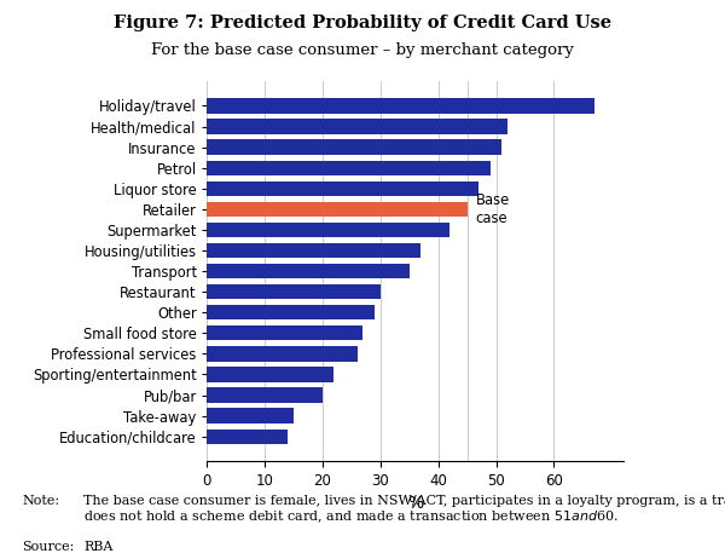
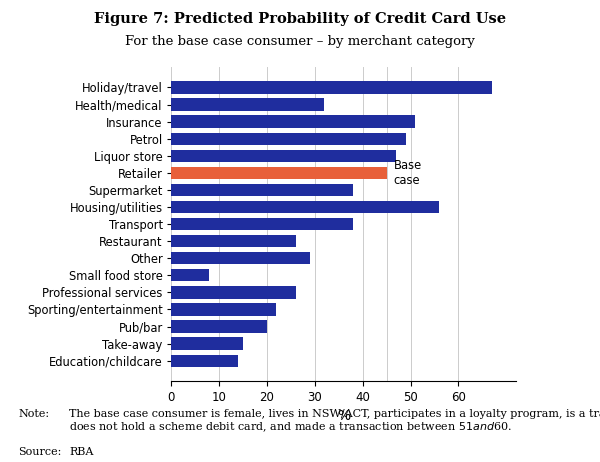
Health/medical: 52 -> 32
Supermarket: 42 -> 38
Housing/utilities: 37 -> 56
Transport: 35 -> 38
Restaurant: 30 -> 26
Small food store: 27 -> 8
